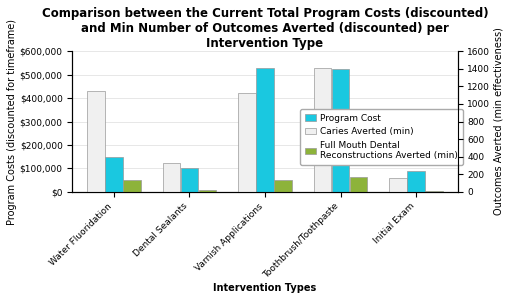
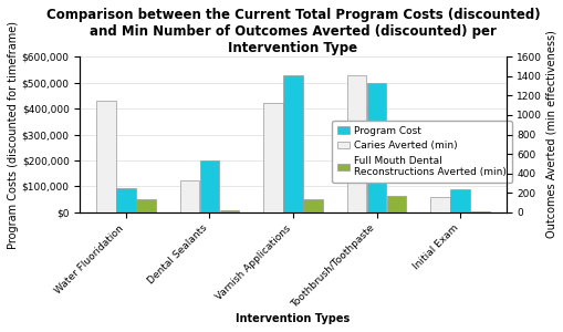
Program Cost/Water Fluoridation: $150,000 -> $95,000
Program Cost/Dental Sealants: $100,000 -> $200,000
Program Cost/Toothbrush/Toothpaste: $525,000 -> $500,000
